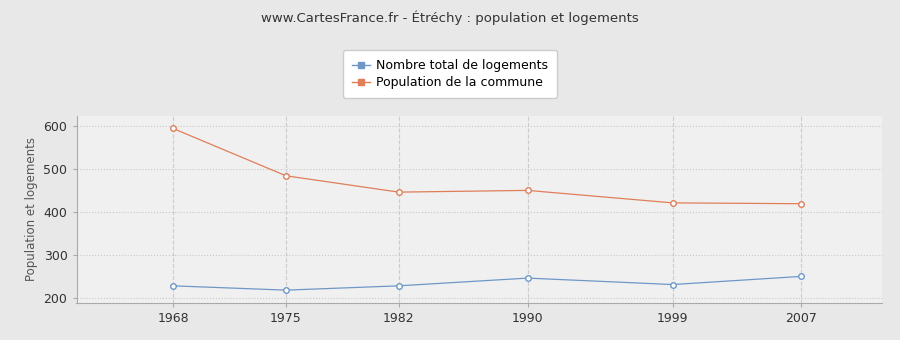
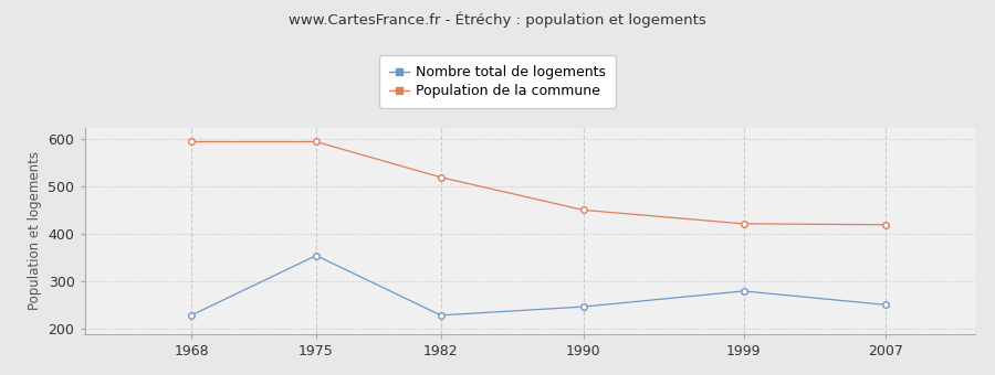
Nombre total de logements/1975: 219 -> 355
Population de la commune/1975: 485 -> 595
Population de la commune/1982: 447 -> 520
Nombre total de logements/1999: 232 -> 280
